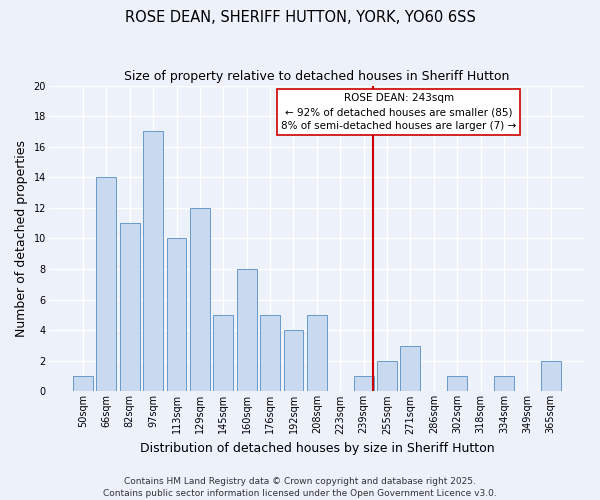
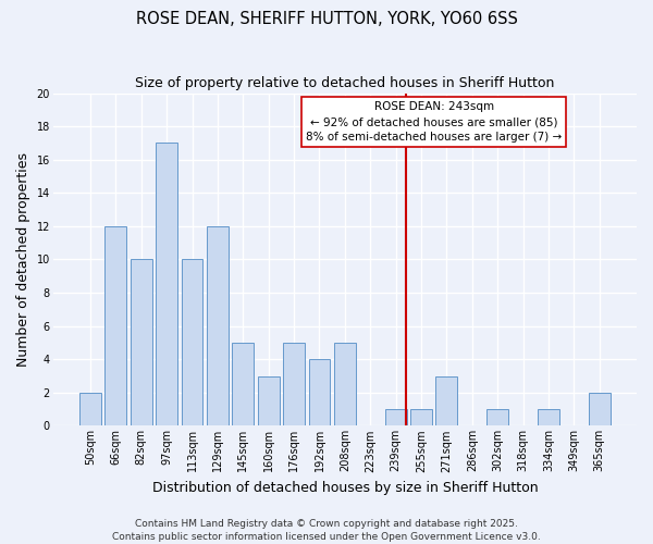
50sqm: 1 -> 2
66sqm: 14 -> 12
82sqm: 11 -> 10
160sqm: 8 -> 3
255sqm: 2 -> 1
